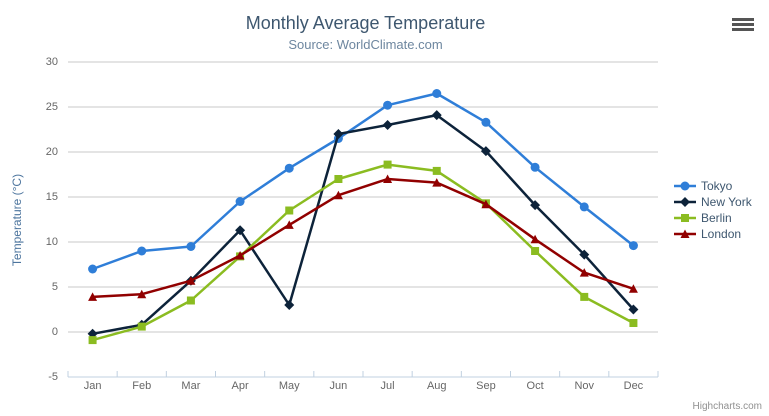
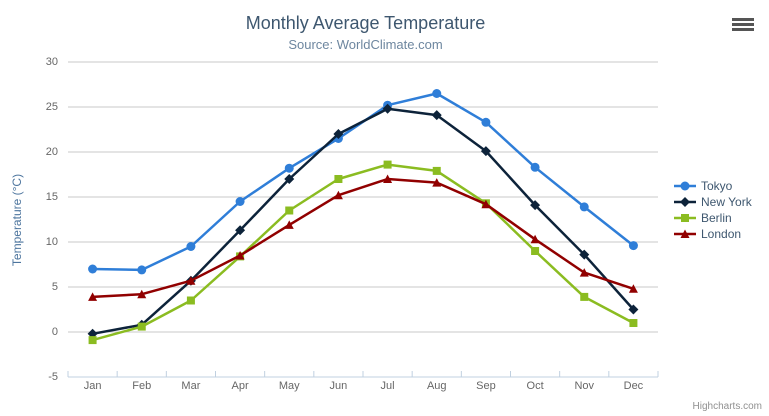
Tokyo/Feb: 9 -> 7
New York/May: 3 -> 17
New York/Jul: 23 -> 25
